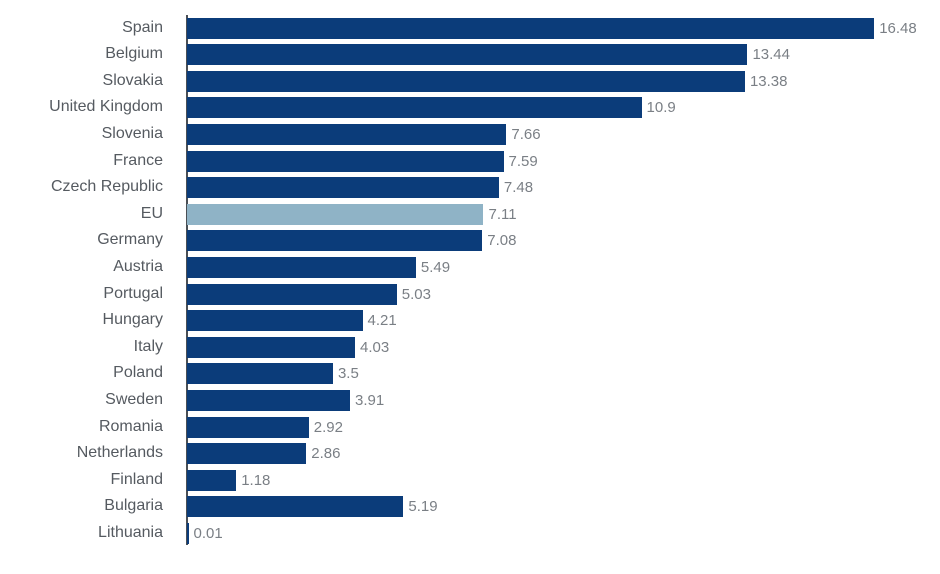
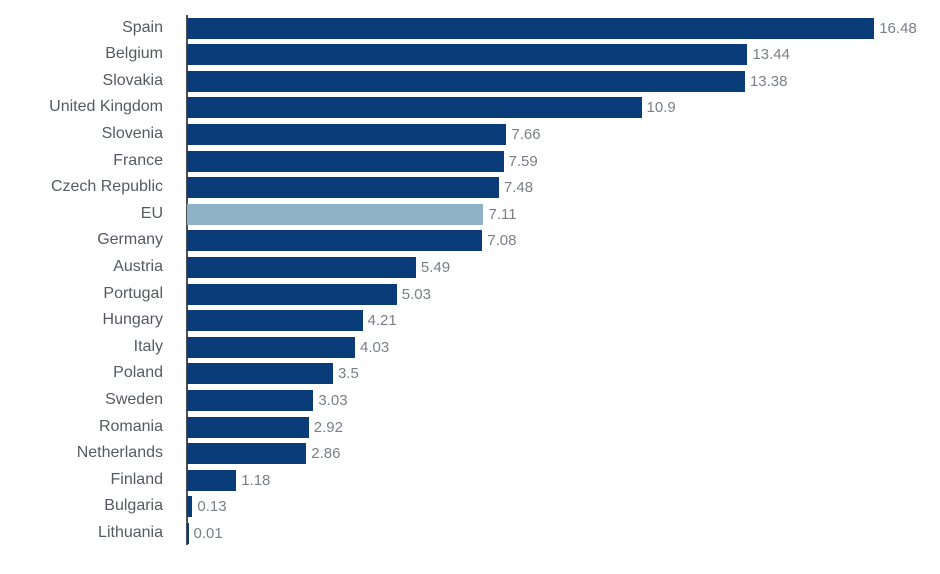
Sweden: 3.91 -> 3.03
Bulgaria: 5.19 -> 0.13
